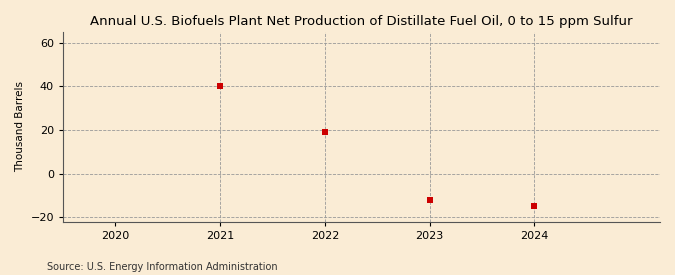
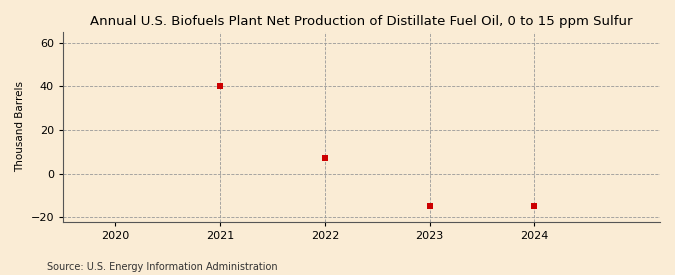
2022: 19 -> 7
2023: -12 -> -15
